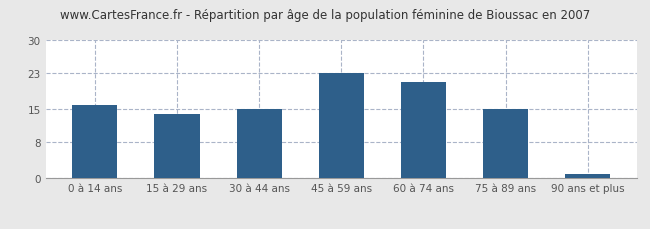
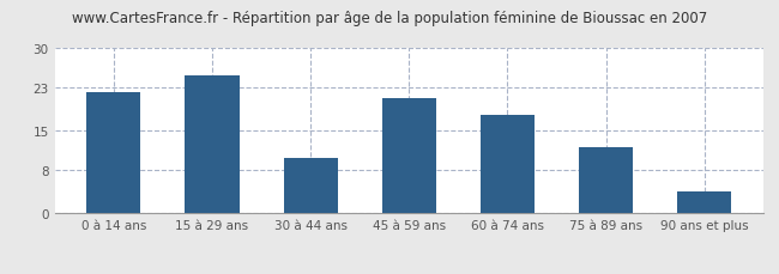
0 à 14 ans: 16 -> 22
15 à 29 ans: 14 -> 25
30 à 44 ans: 15 -> 10
45 à 59 ans: 23 -> 21
60 à 74 ans: 21 -> 18
75 à 89 ans: 15 -> 12
90 ans et plus: 1 -> 4
